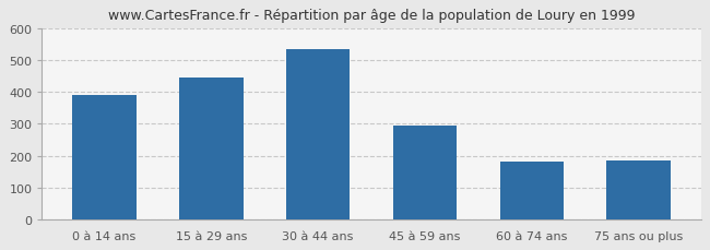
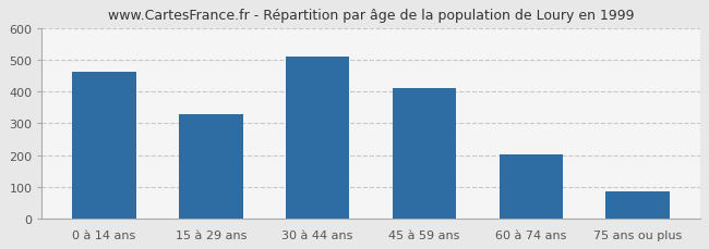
0 à 14 ans: 390 -> 462
15 à 29 ans: 445 -> 330
30 à 44 ans: 535 -> 511
45 à 59 ans: 295 -> 409
60 à 74 ans: 180 -> 201
75 ans ou plus: 185 -> 86
